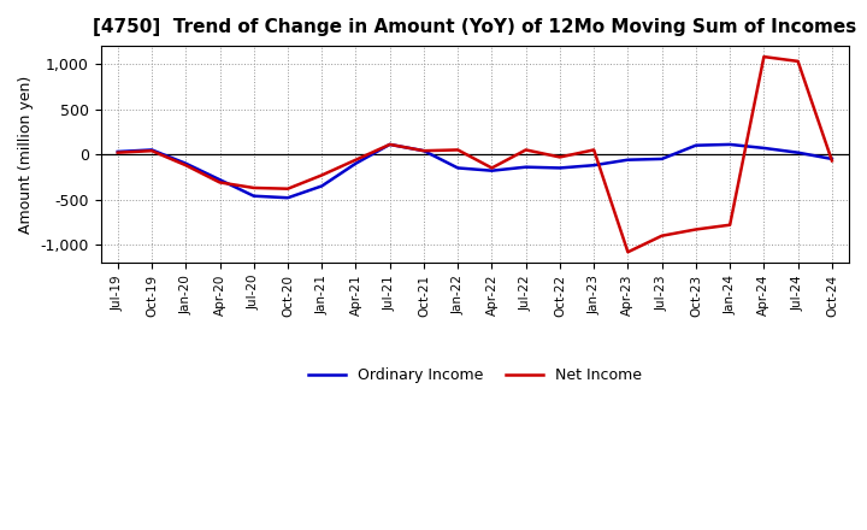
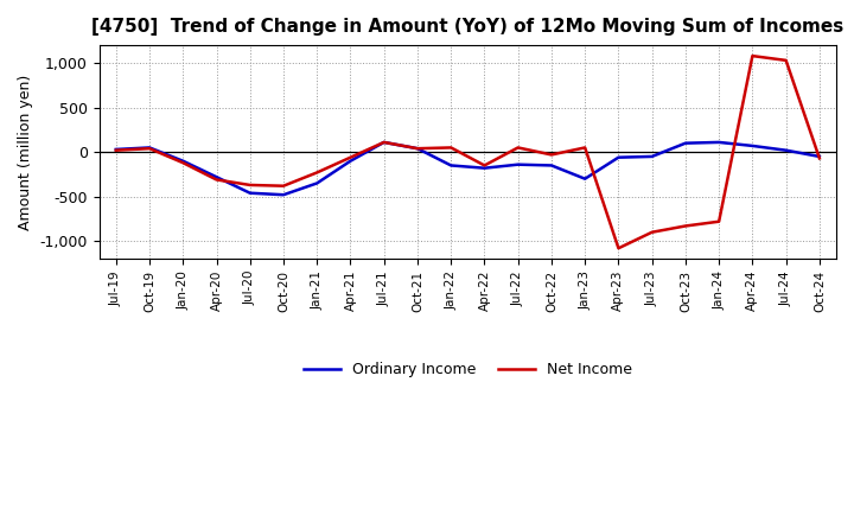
Ordinary Income/Jan-23: -120 -> -300
